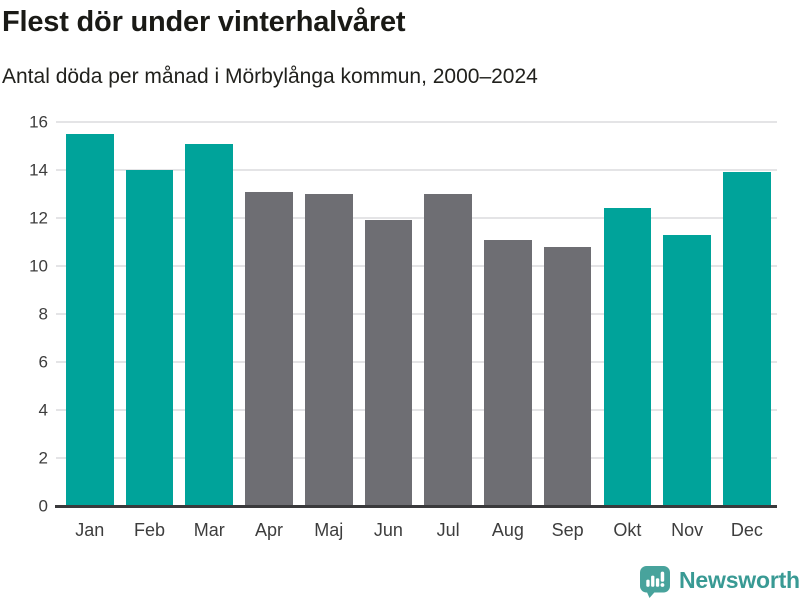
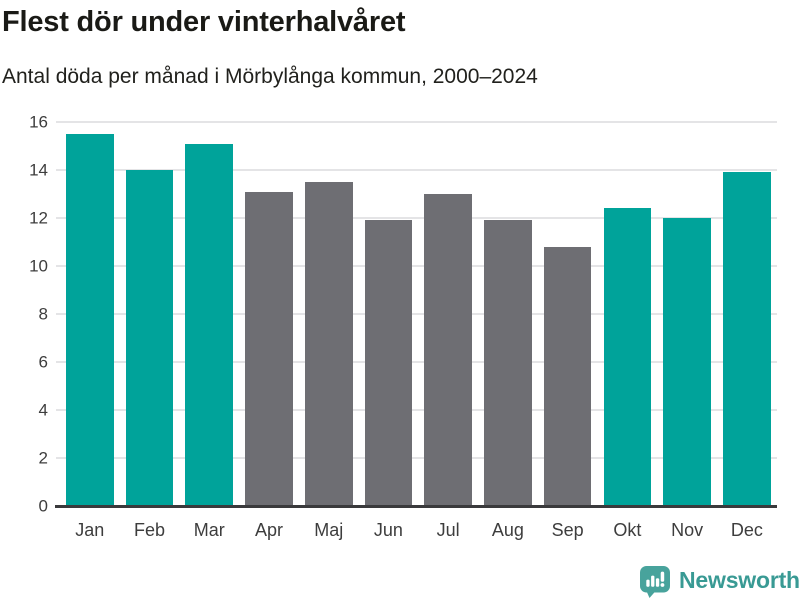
Maj: 13.0 -> 13.5
Aug: 11.1 -> 11.9
Nov: 11.3 -> 12.0
